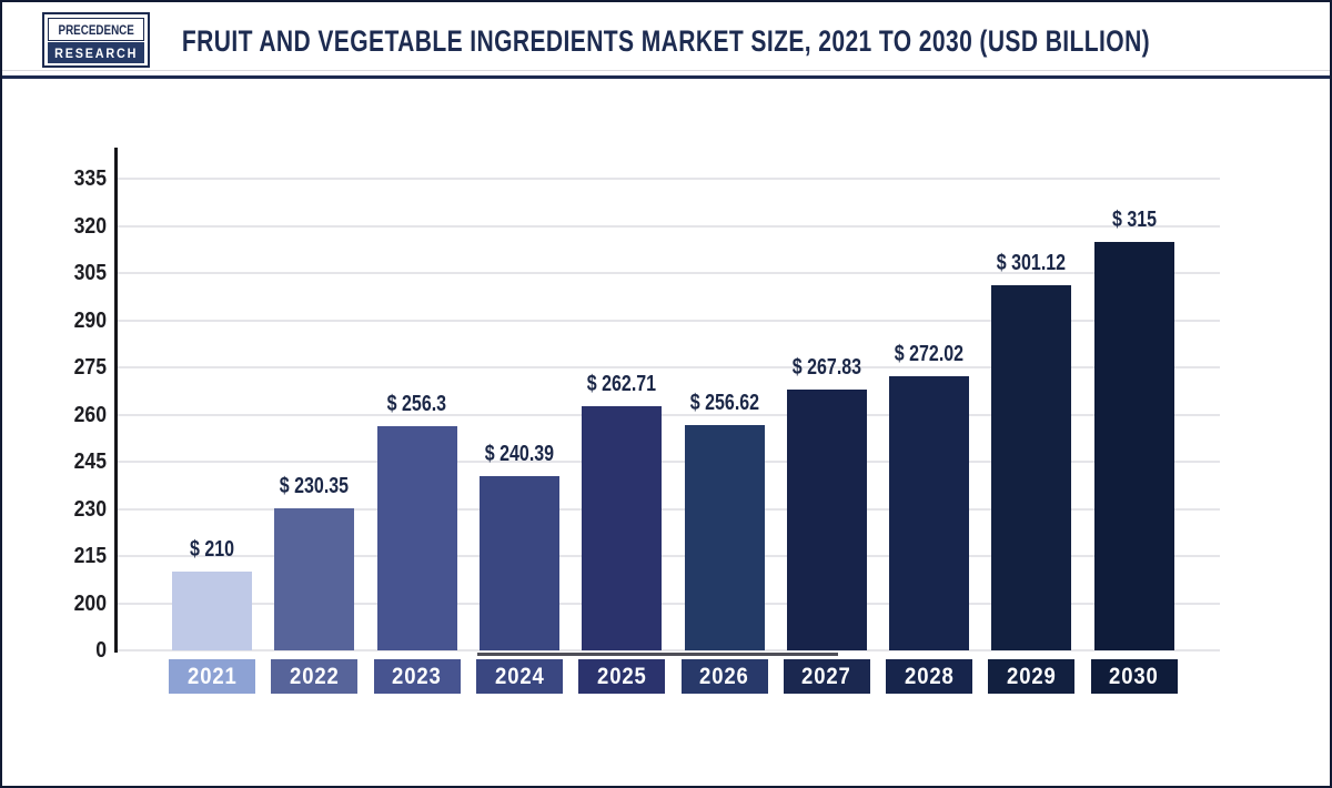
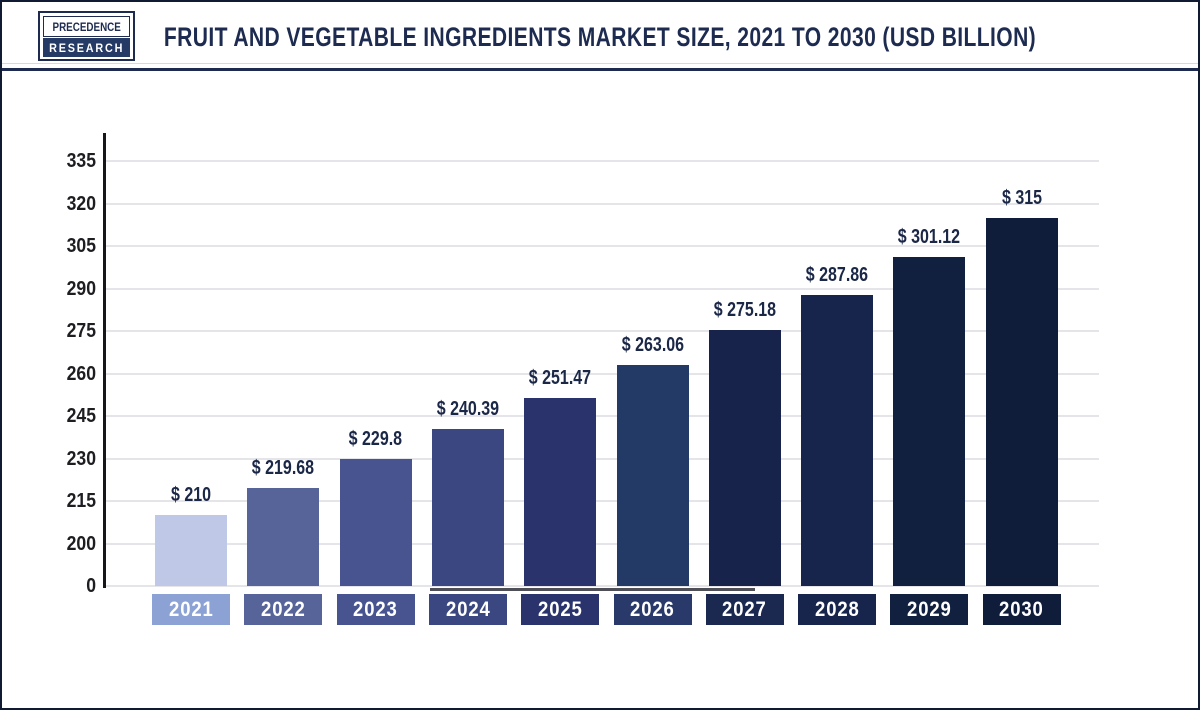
2022: 230.35 -> 219.68
2023: 256.3 -> 229.8
2025: 262.71 -> 251.47
2026: 256.62 -> 263.06
2027: 267.83 -> 275.18
2028: 272.02 -> 287.86
